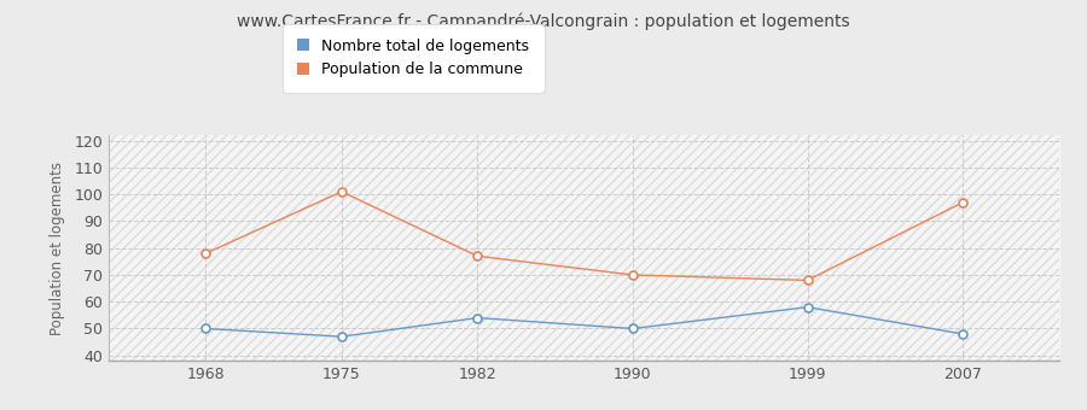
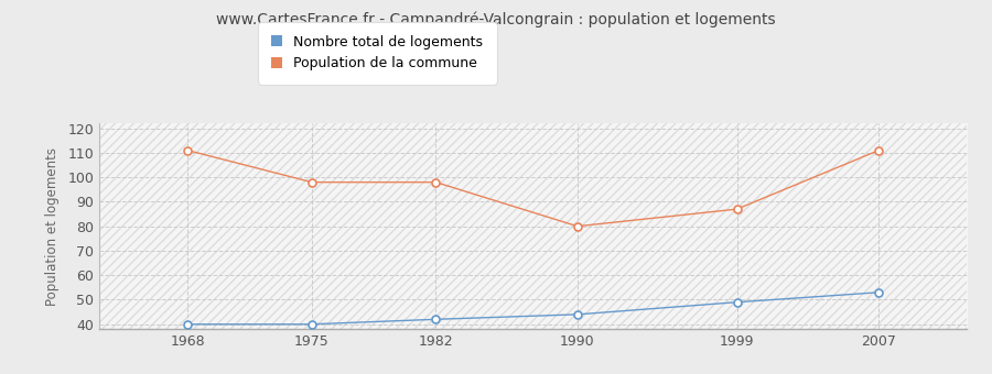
Nombre total de logements/1968: 50 -> 40
Population de la commune/1968: 78 -> 111
Nombre total de logements/1975: 47 -> 40
Population de la commune/1975: 101 -> 98
Nombre total de logements/1982: 54 -> 42
Population de la commune/1982: 77 -> 98
Nombre total de logements/1990: 50 -> 44
Population de la commune/1990: 70 -> 80
Nombre total de logements/1999: 58 -> 49
Population de la commune/1999: 68 -> 87
Nombre total de logements/2007: 48 -> 53
Population de la commune/2007: 97 -> 111
